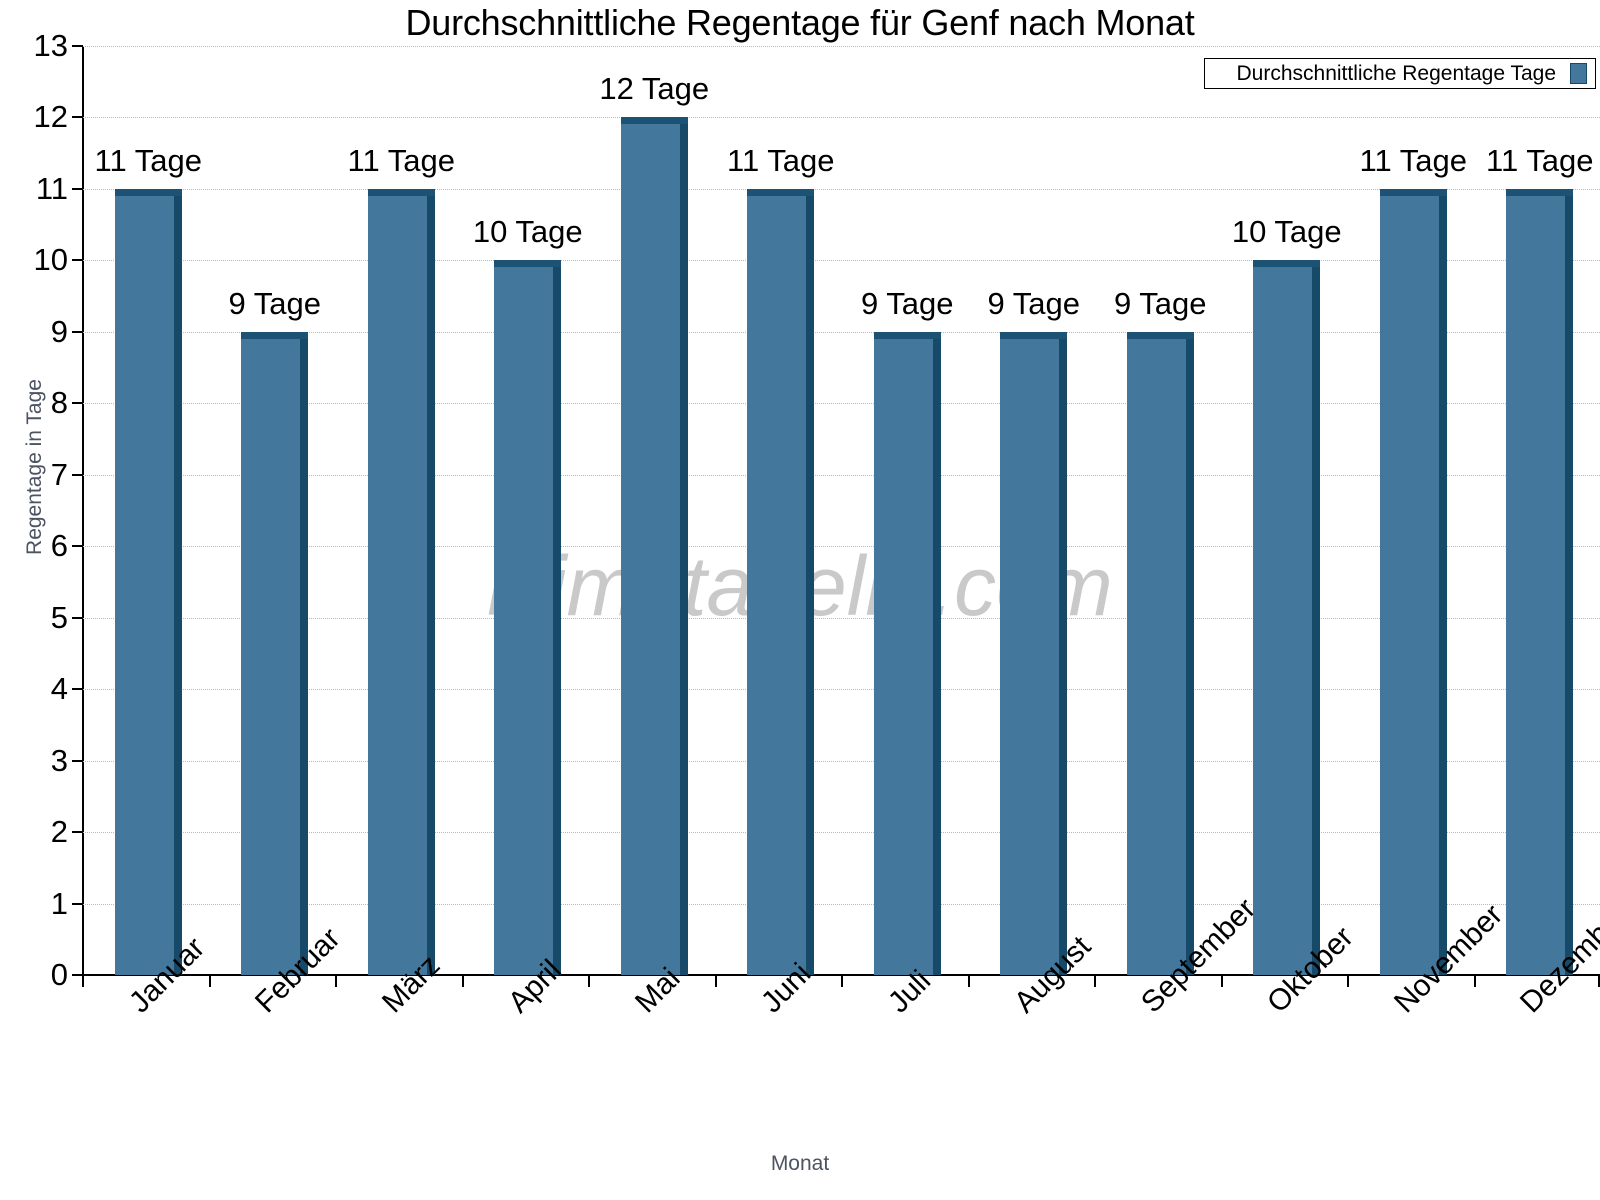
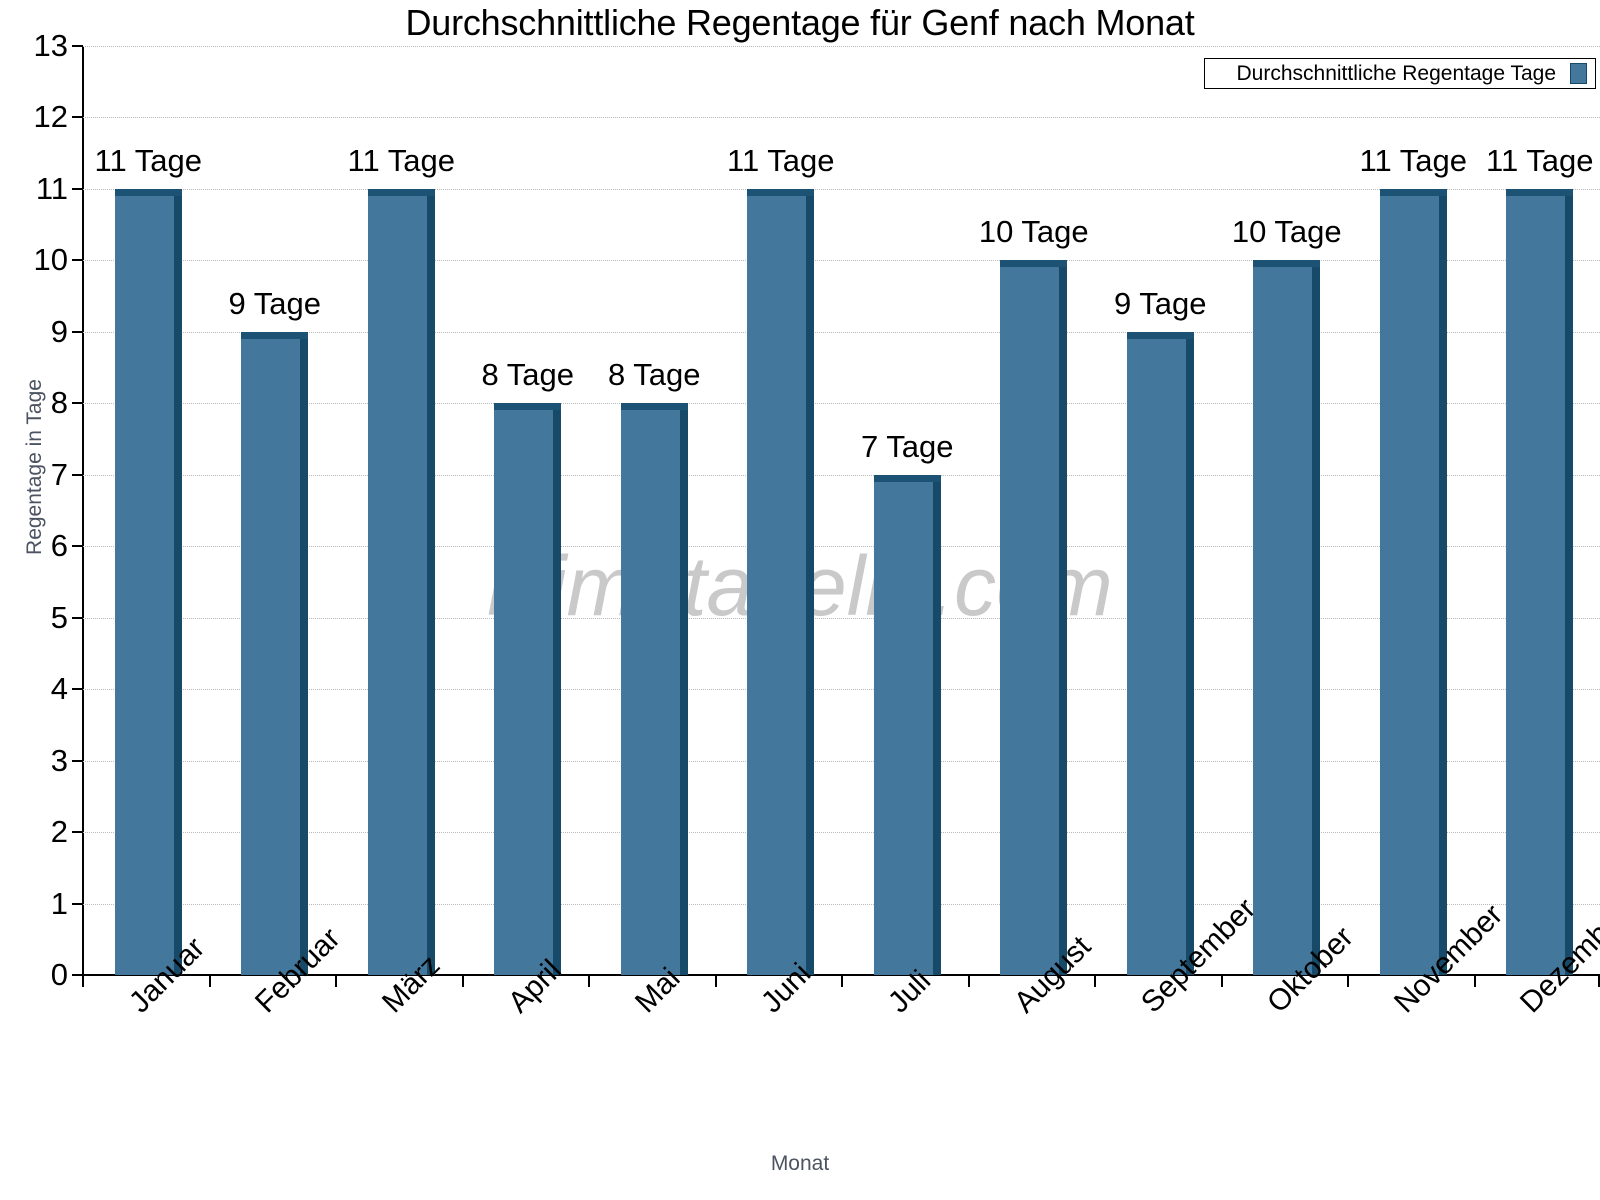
April: 10 -> 8
Mai: 12 -> 8
Juli: 9 -> 7
August: 9 -> 10
